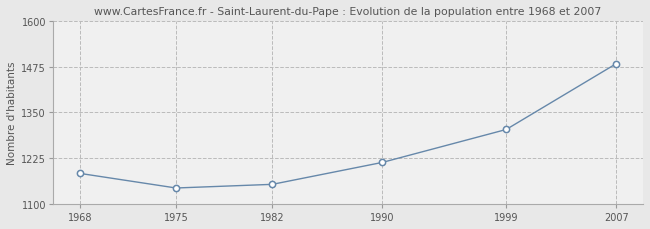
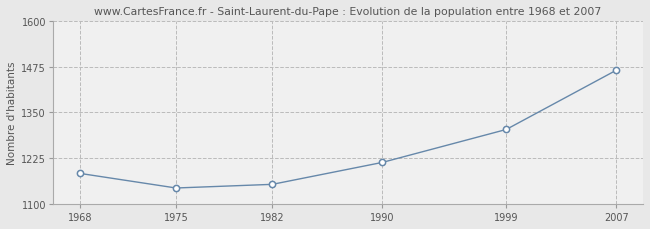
2007: 1483 -> 1465
